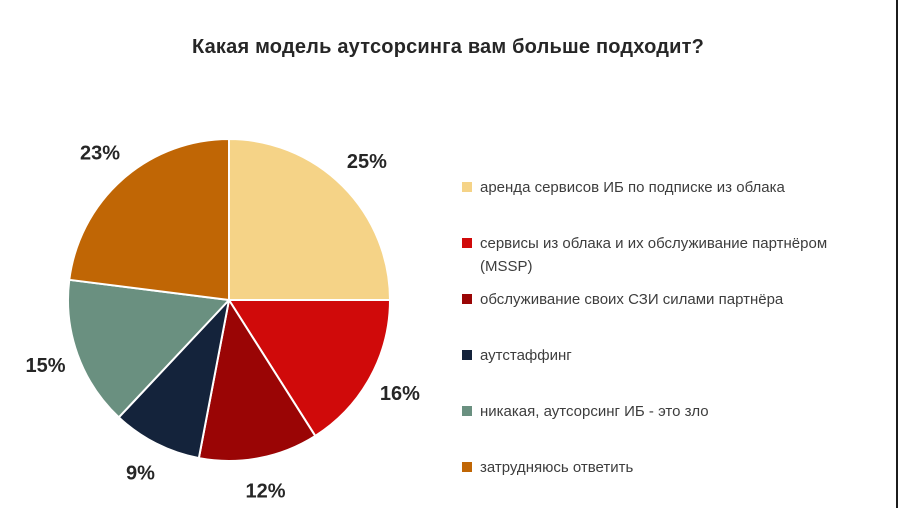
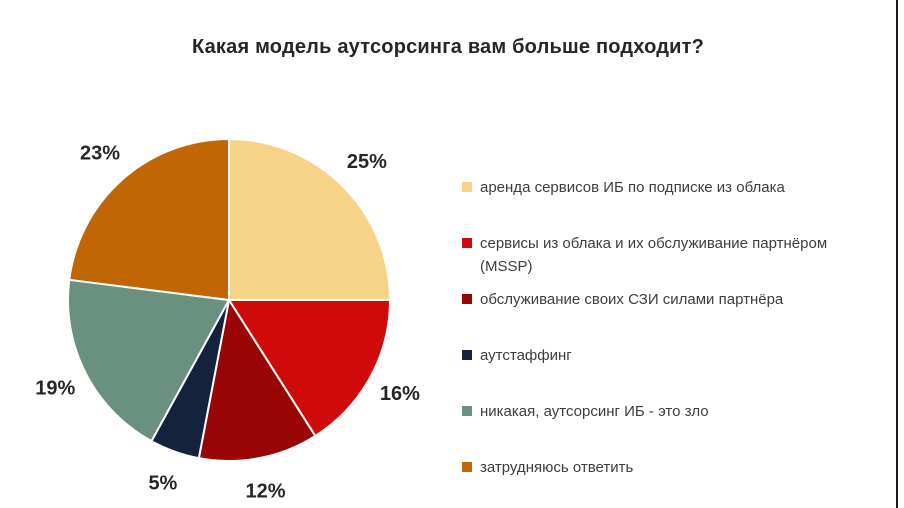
аутстаффинг: 9% -> 5%
никакая, аутсорсинг ИБ - это зло: 15% -> 19%
